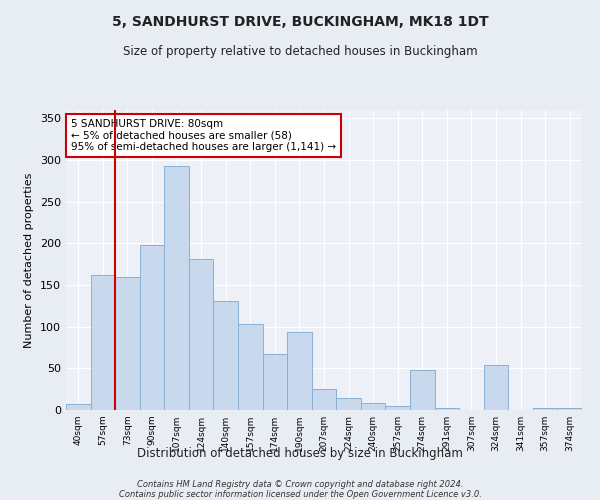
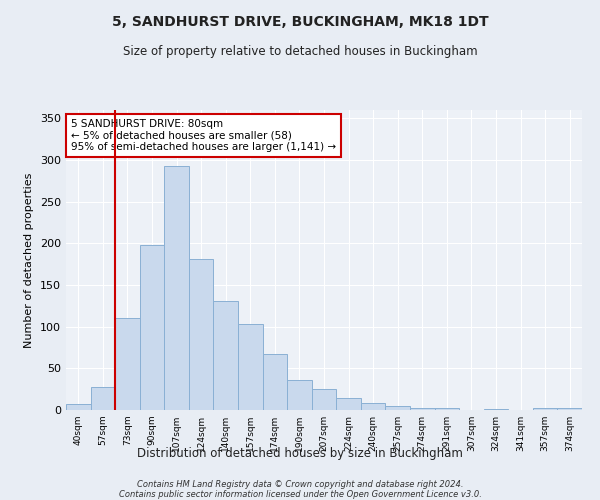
57sqm: 162 -> 28
73sqm: 160 -> 110
190sqm: 94 -> 36
274sqm: 48 -> 3
324sqm: 54 -> 1
